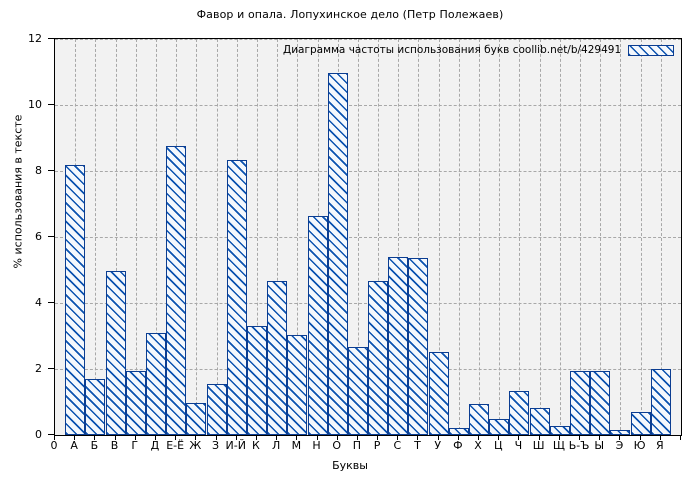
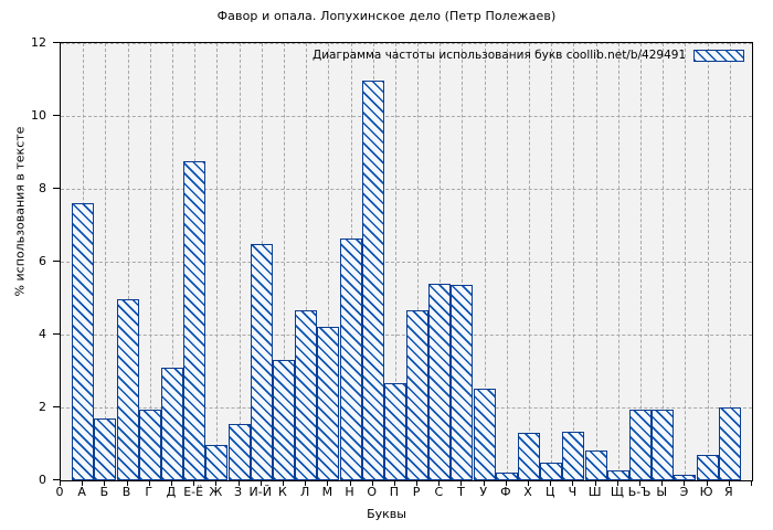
А: 8.2 -> 7.6
И-Й: 8.3 -> 6.5
М: 3.0 -> 4.2
Х: 0.9 -> 1.3
